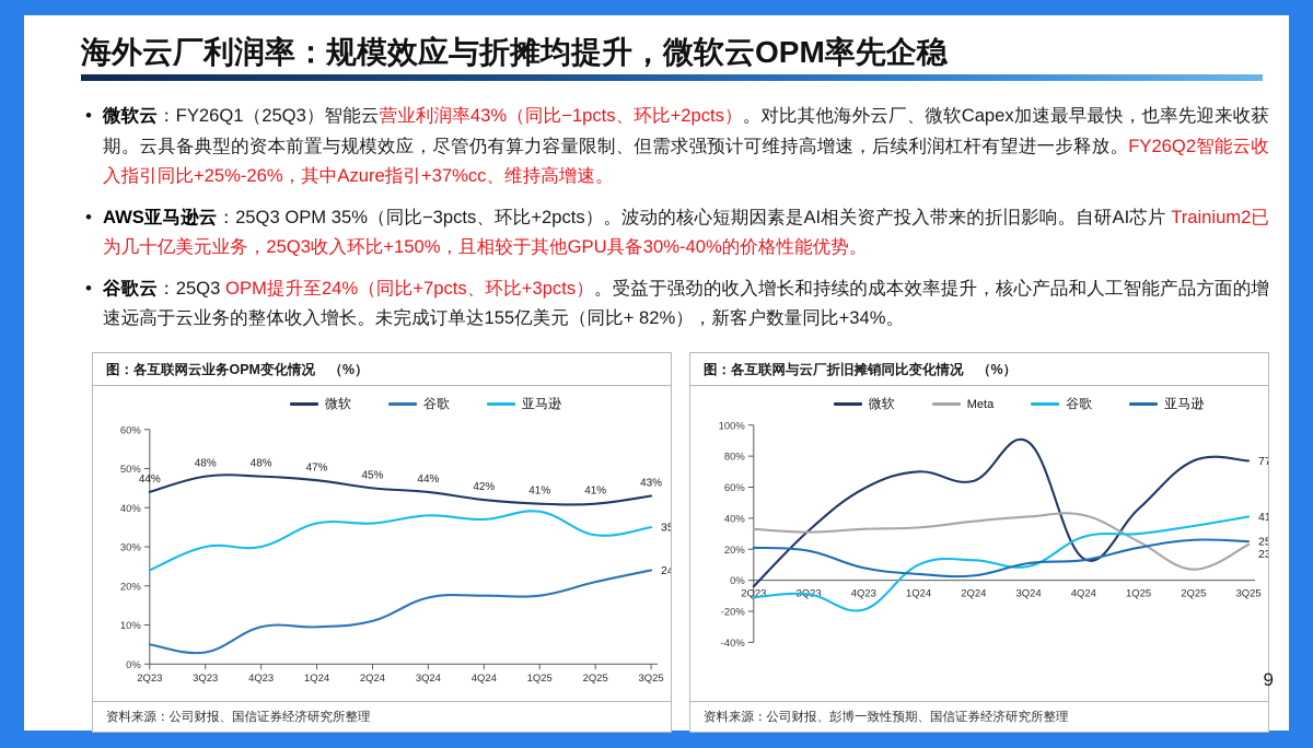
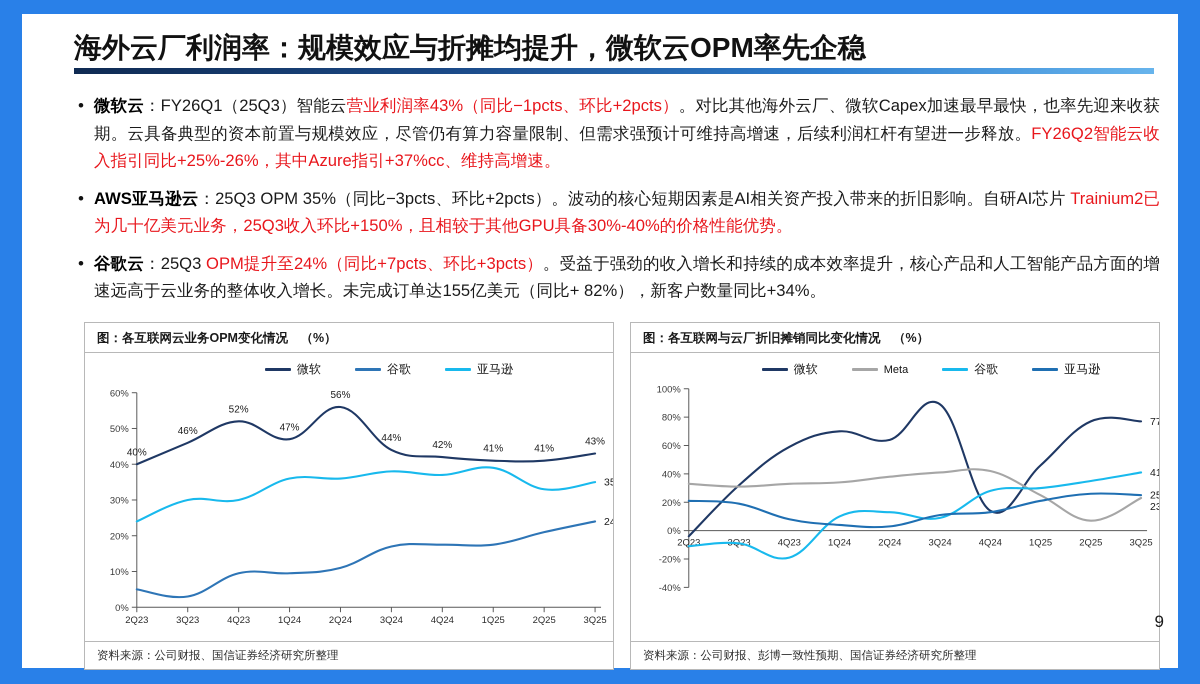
图：各互联网云业务OPM变化情况 （%）/微软/2Q23: 44% -> 40%
图：各互联网云业务OPM变化情况 （%）/微软/3Q23: 48% -> 46%
图：各互联网云业务OPM变化情况 （%）/微软/4Q23: 48% -> 52%
图：各互联网云业务OPM变化情况 （%）/微软/2Q24: 45% -> 56%
